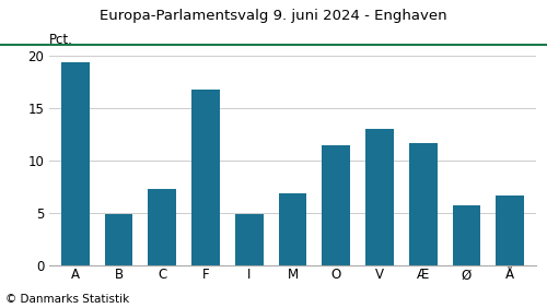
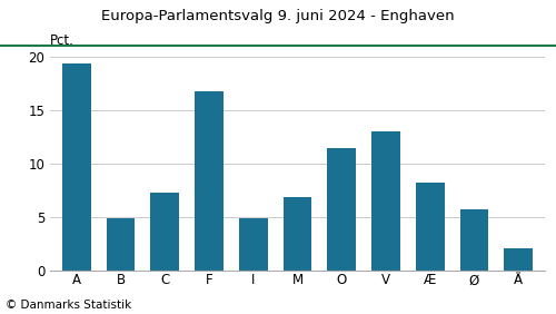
Æ: 11.6 -> 8.2
Å: 6.6 -> 2.0
